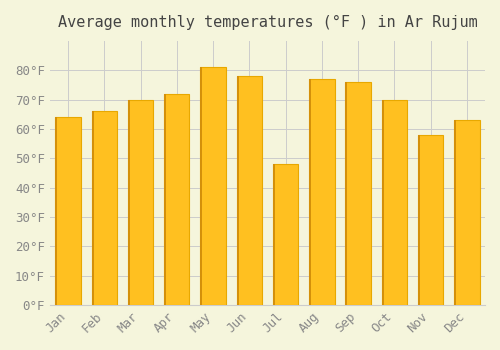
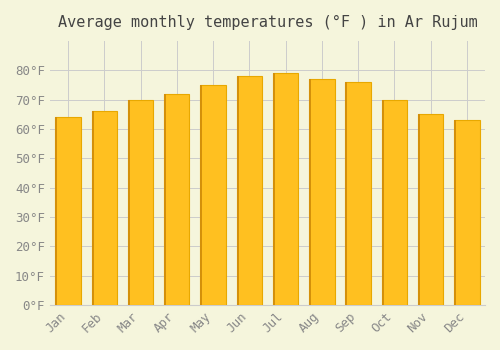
May: 81°F -> 75°F
Jul: 48°F -> 79°F
Nov: 58°F -> 65°F
